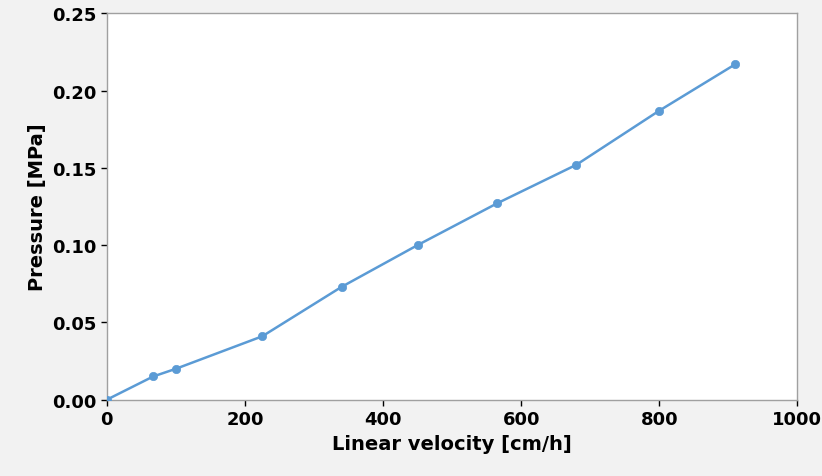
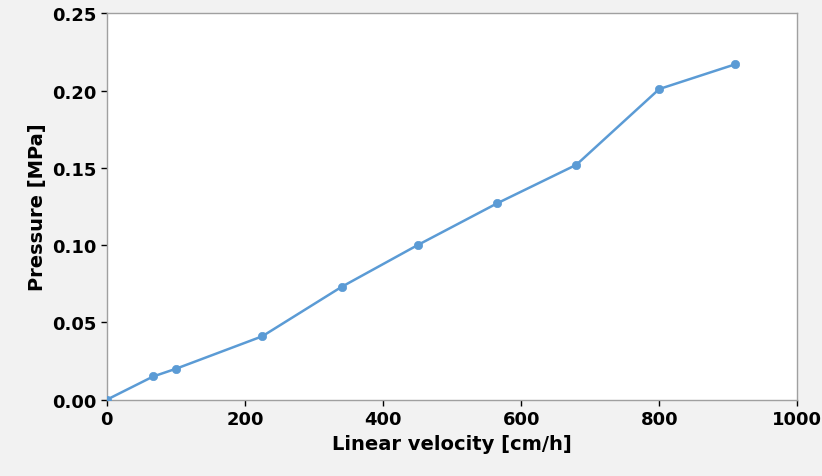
800: 0.187 -> 0.201
